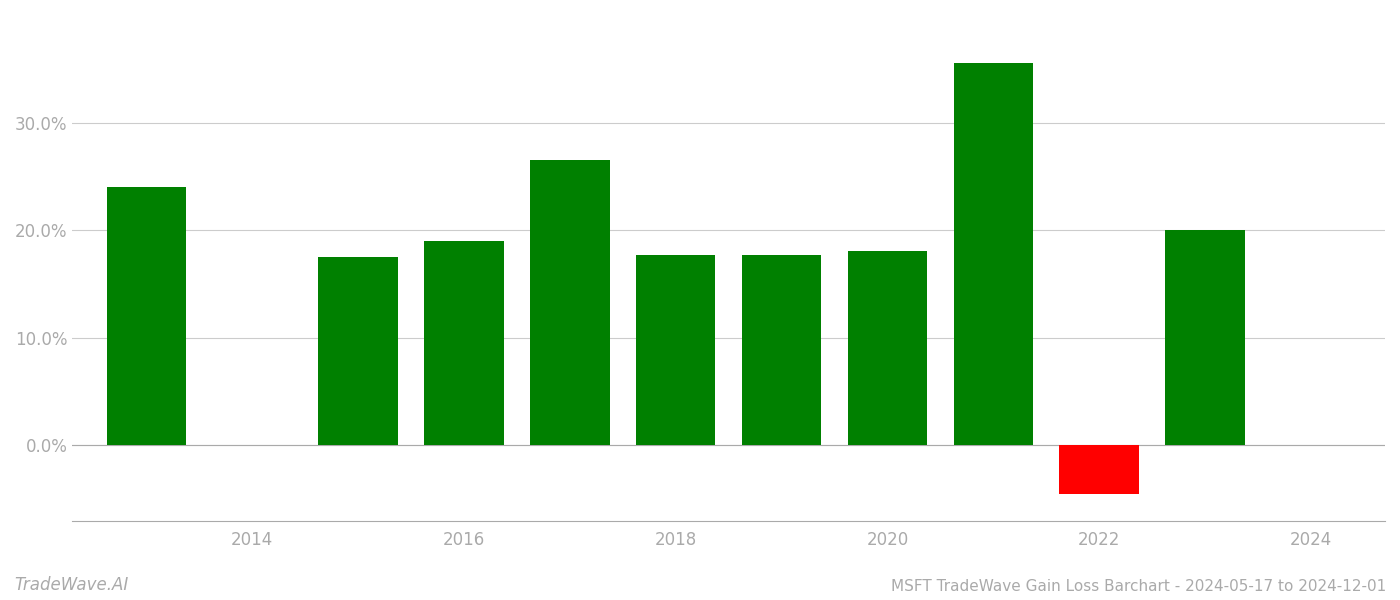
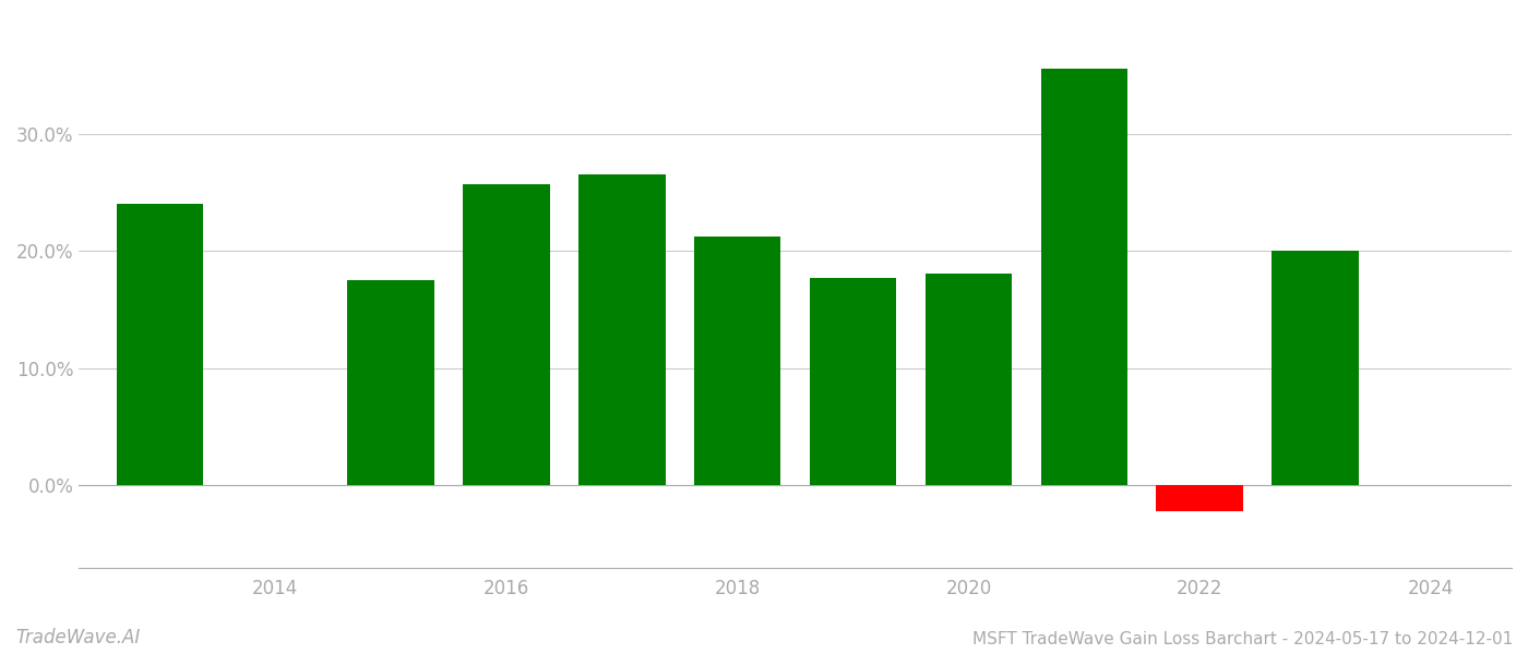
2016: 19.0% -> 25.7%
2018: 17.7% -> 21.2%
2022: -4.5% -> -2.2%
